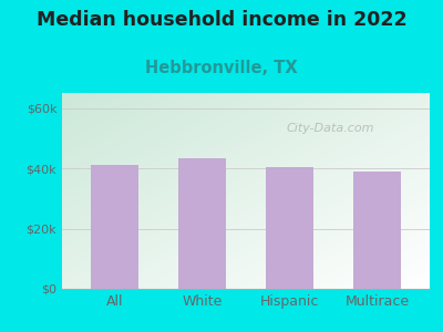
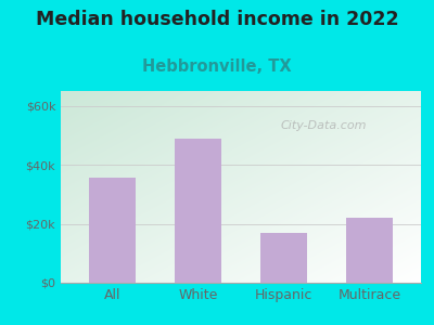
All: $41.0k -> $35.5k
White: $43.5k -> $49.0k
Hispanic: $40.5k -> $17.0k
Multirace: $39.0k -> $22.0k
